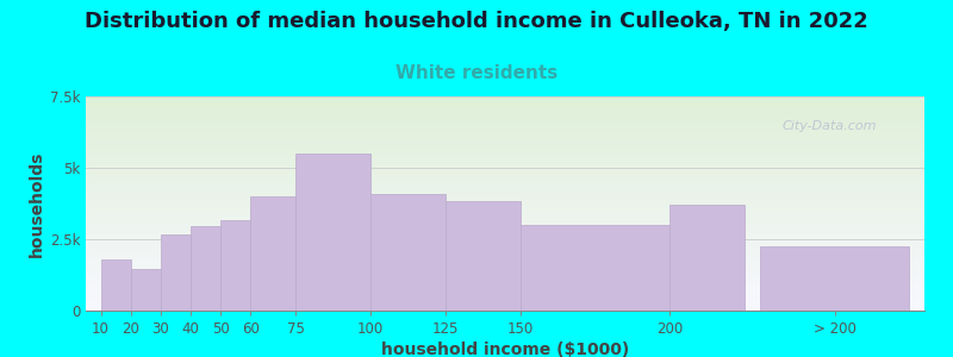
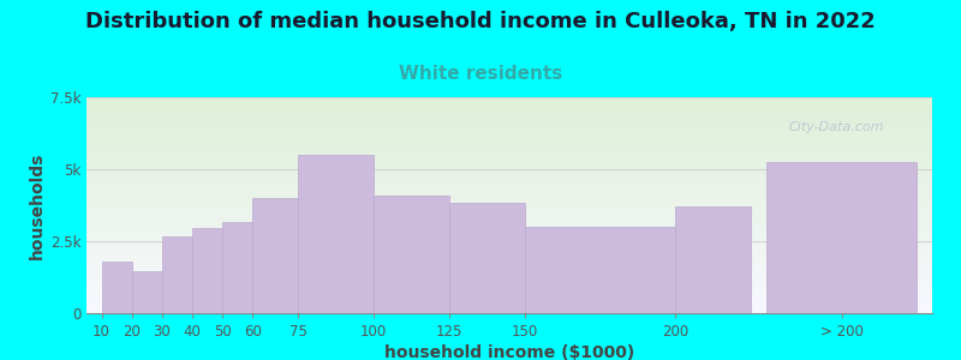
> 200: 2.25k -> 5.25k
